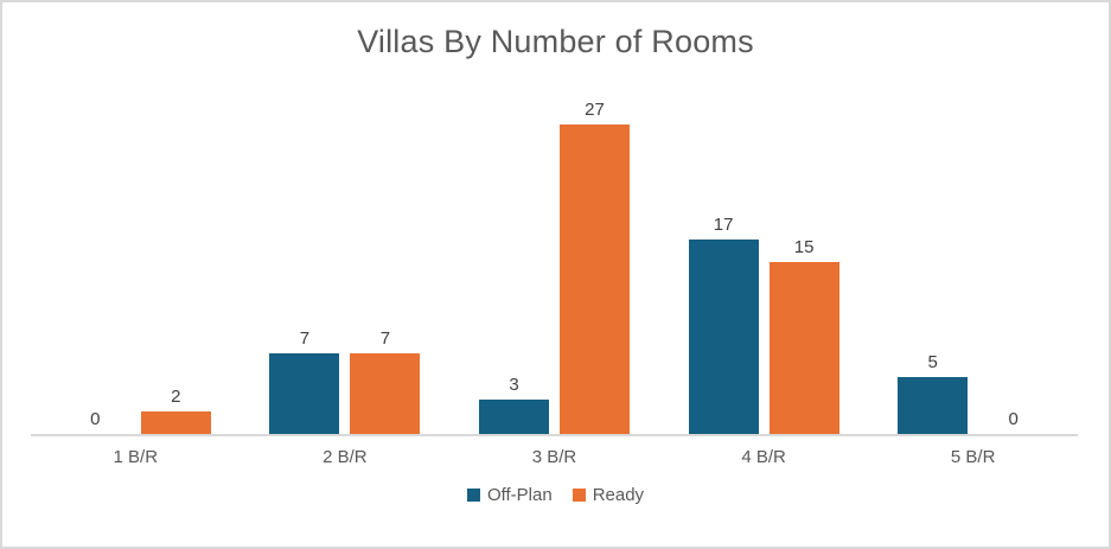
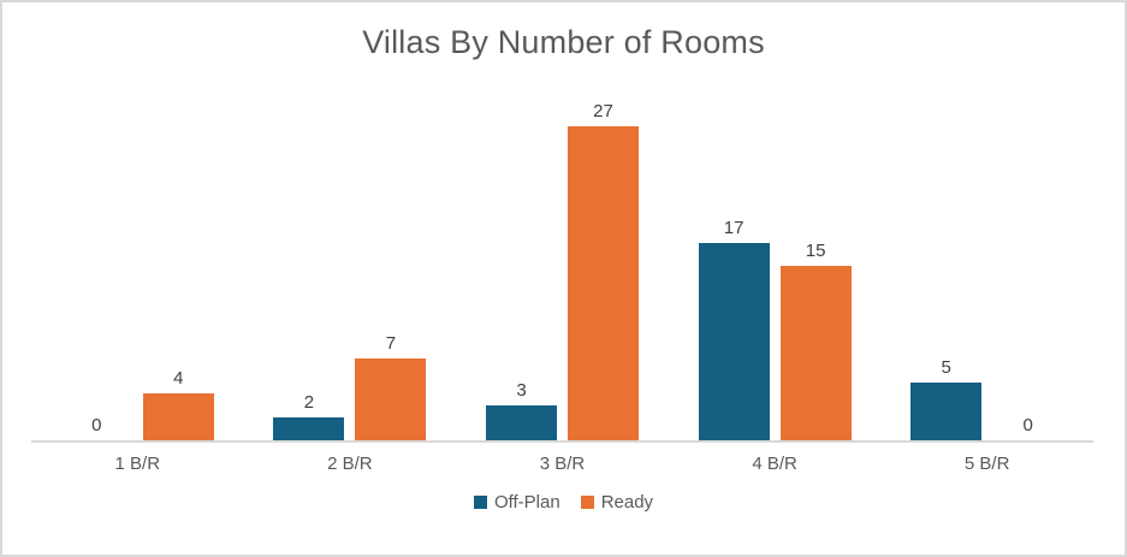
Ready/1 B/R: 2 -> 4
Off-Plan/2 B/R: 7 -> 2
